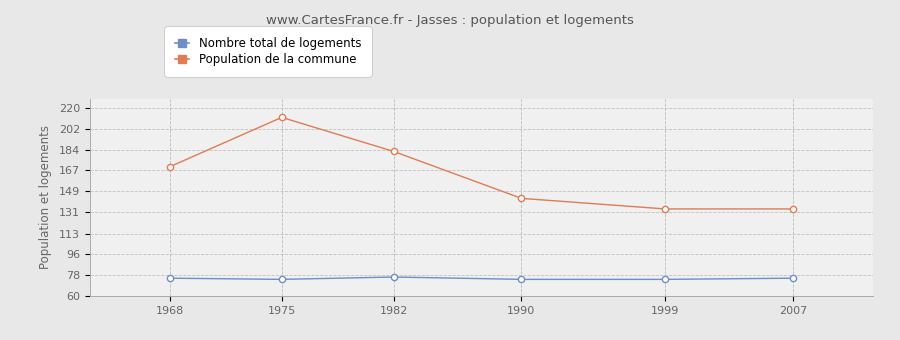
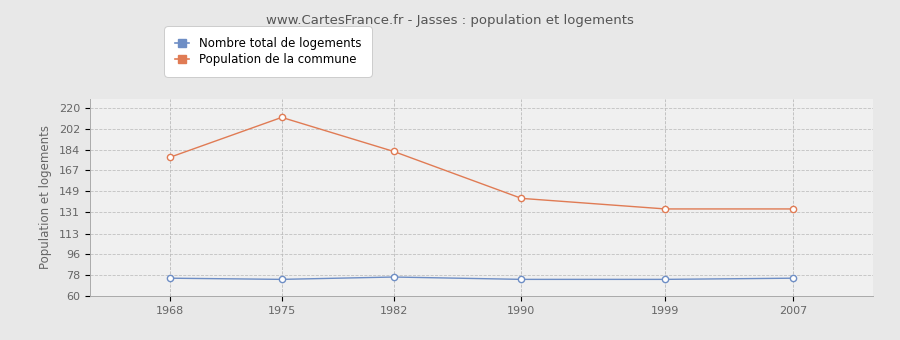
Population de la commune/1968: 170 -> 178
